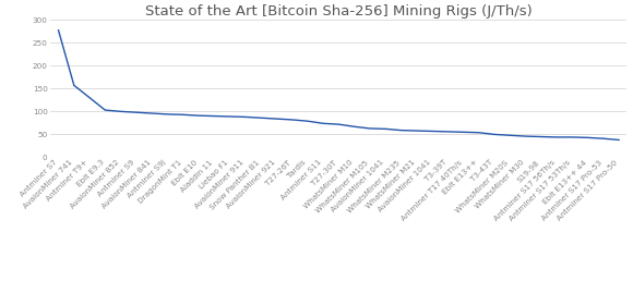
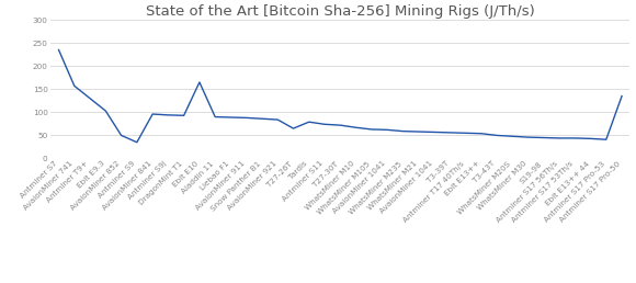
Antminer S7: 277 -> 235
AvaionMiner 852: 100 -> 50
Antminer S9: 98 -> 35
Ebit E10: 91 -> 165
T27-26T: 82 -> 65
Antminer S17 Pro-50: 38 -> 135
